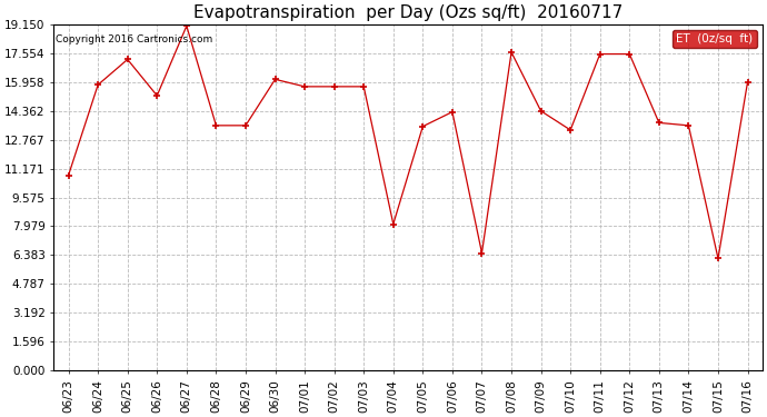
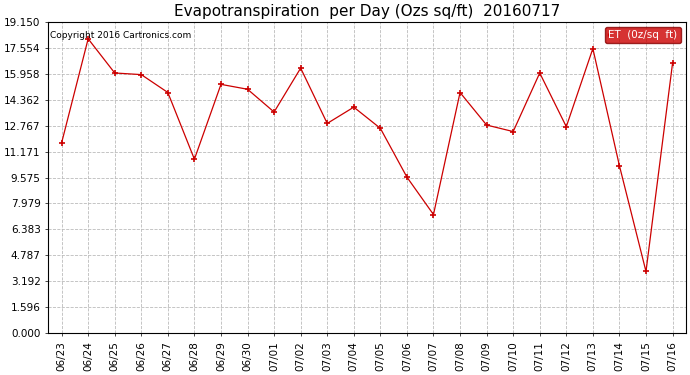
06/23: 10.8 -> 11.7
06/24: 15.8 -> 18.1
06/25: 17.2 -> 16.0
06/26: 15.2 -> 15.9
06/27: 19.1 -> 14.8
06/28: 13.6 -> 10.7
06/29: 13.6 -> 15.3
06/30: 16.1 -> 15.0
07/01: 15.7 -> 13.6
07/02: 15.7 -> 16.3
07/03: 15.7 -> 12.9
07/04: 8.1 -> 13.9
07/05: 13.5 -> 12.6
07/06: 14.3 -> 9.6
07/07: 6.5 -> 7.3
07/08: 17.6 -> 14.8
07/09: 14.3 -> 12.8
07/10: 13.3 -> 12.4
07/11: 17.5 -> 16.0
07/12: 17.5 -> 12.7
07/13: 13.7 -> 17.5
07/14: 13.6 -> 10.3
07/15: 6.2 -> 3.8
07/16: 16.0 -> 16.6
